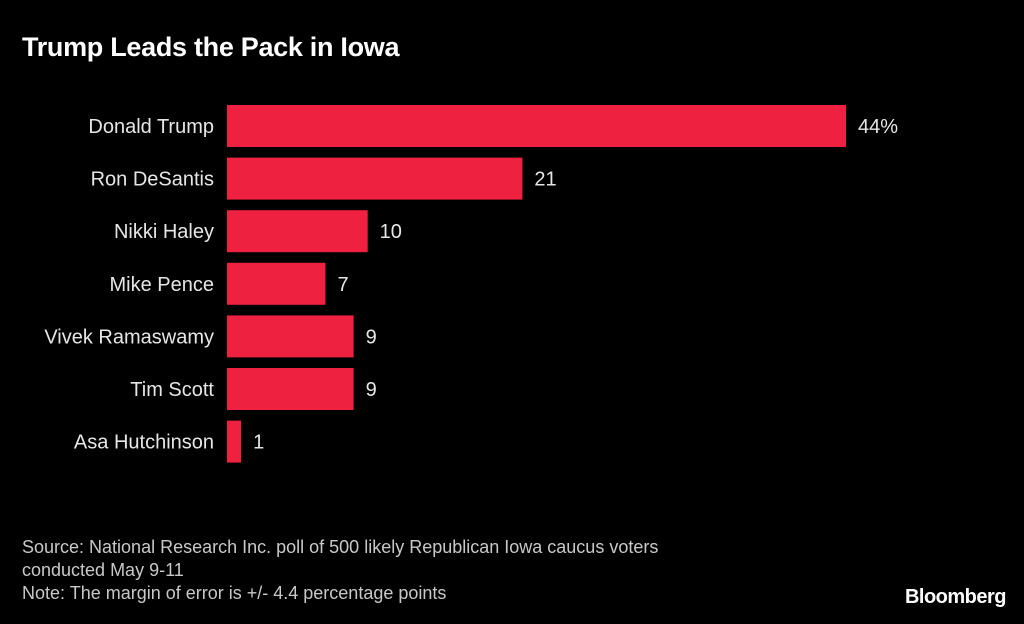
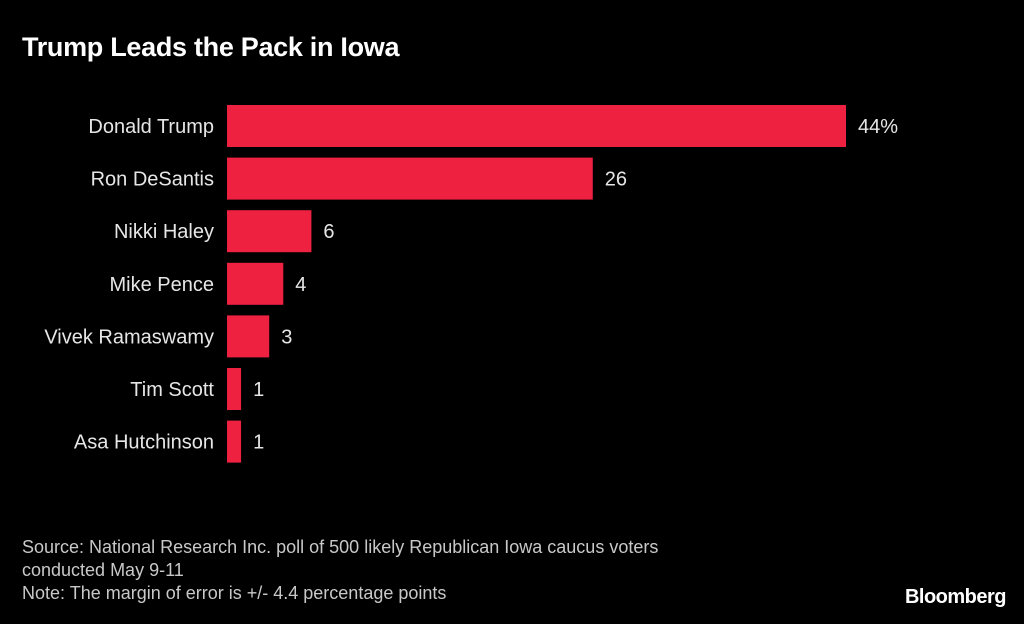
Ron DeSantis: 21 -> 26
Nikki Haley: 10 -> 6
Mike Pence: 7 -> 4
Vivek Ramaswamy: 9 -> 3
Tim Scott: 9 -> 1
